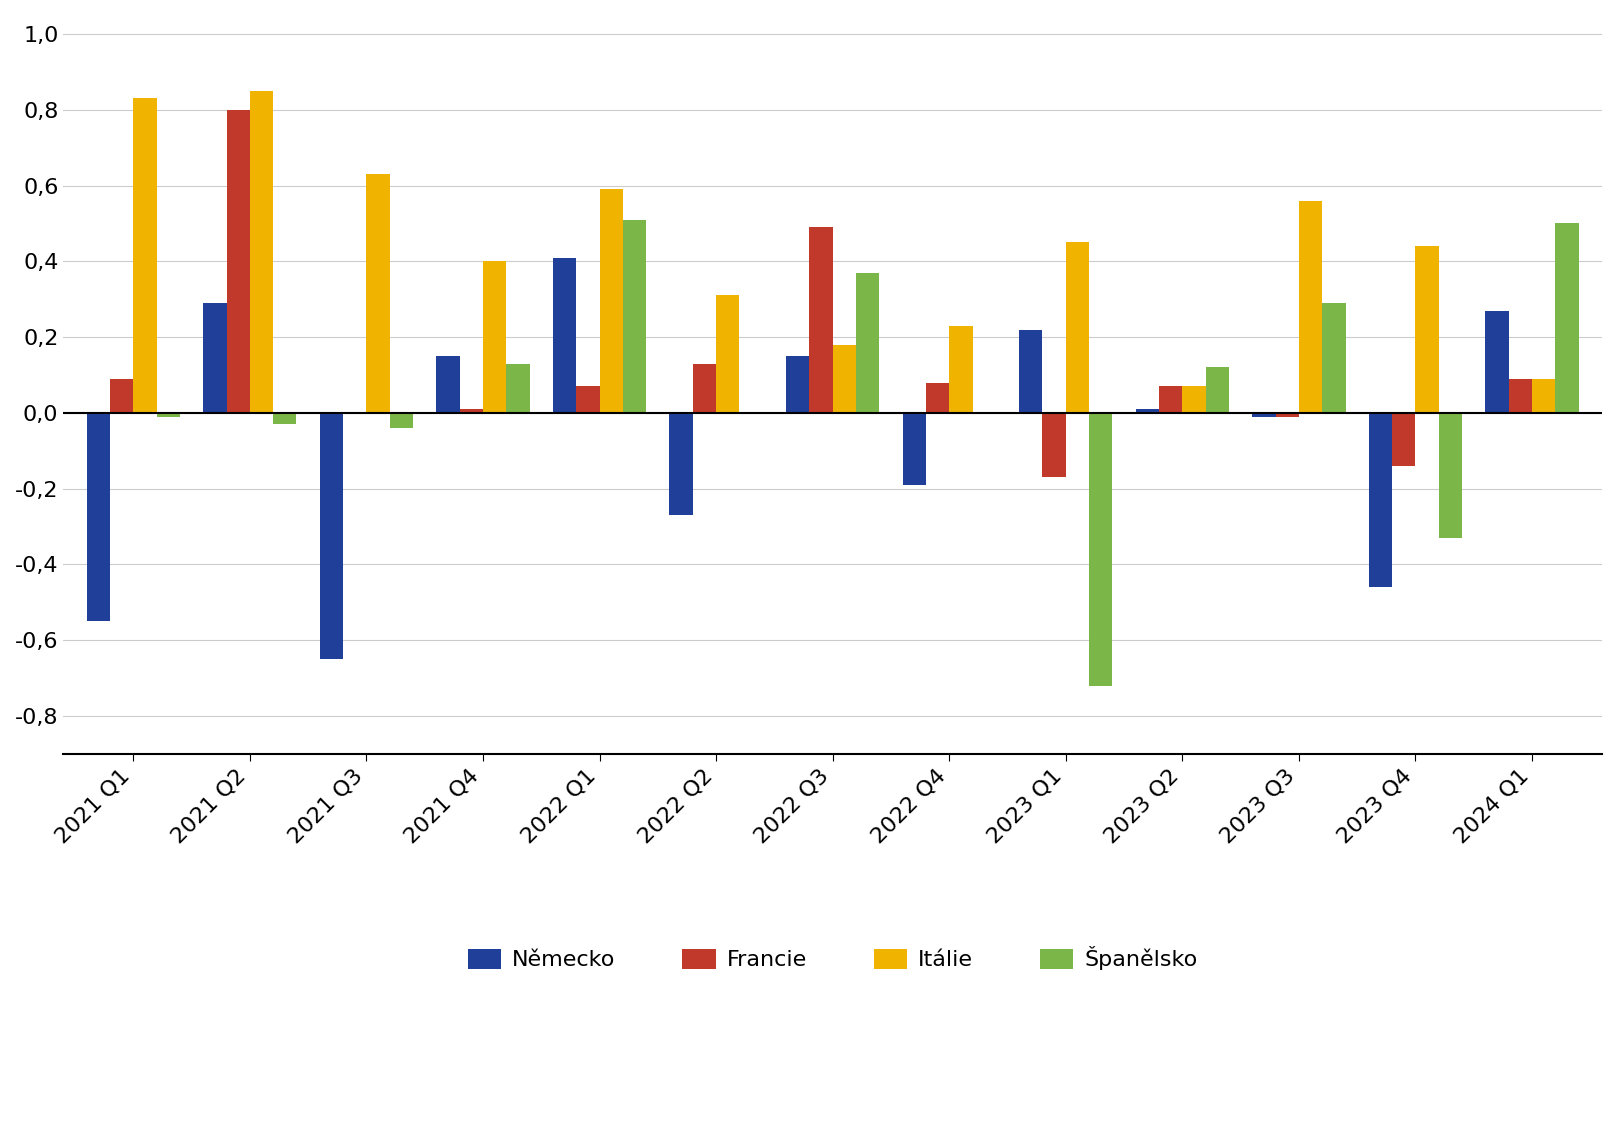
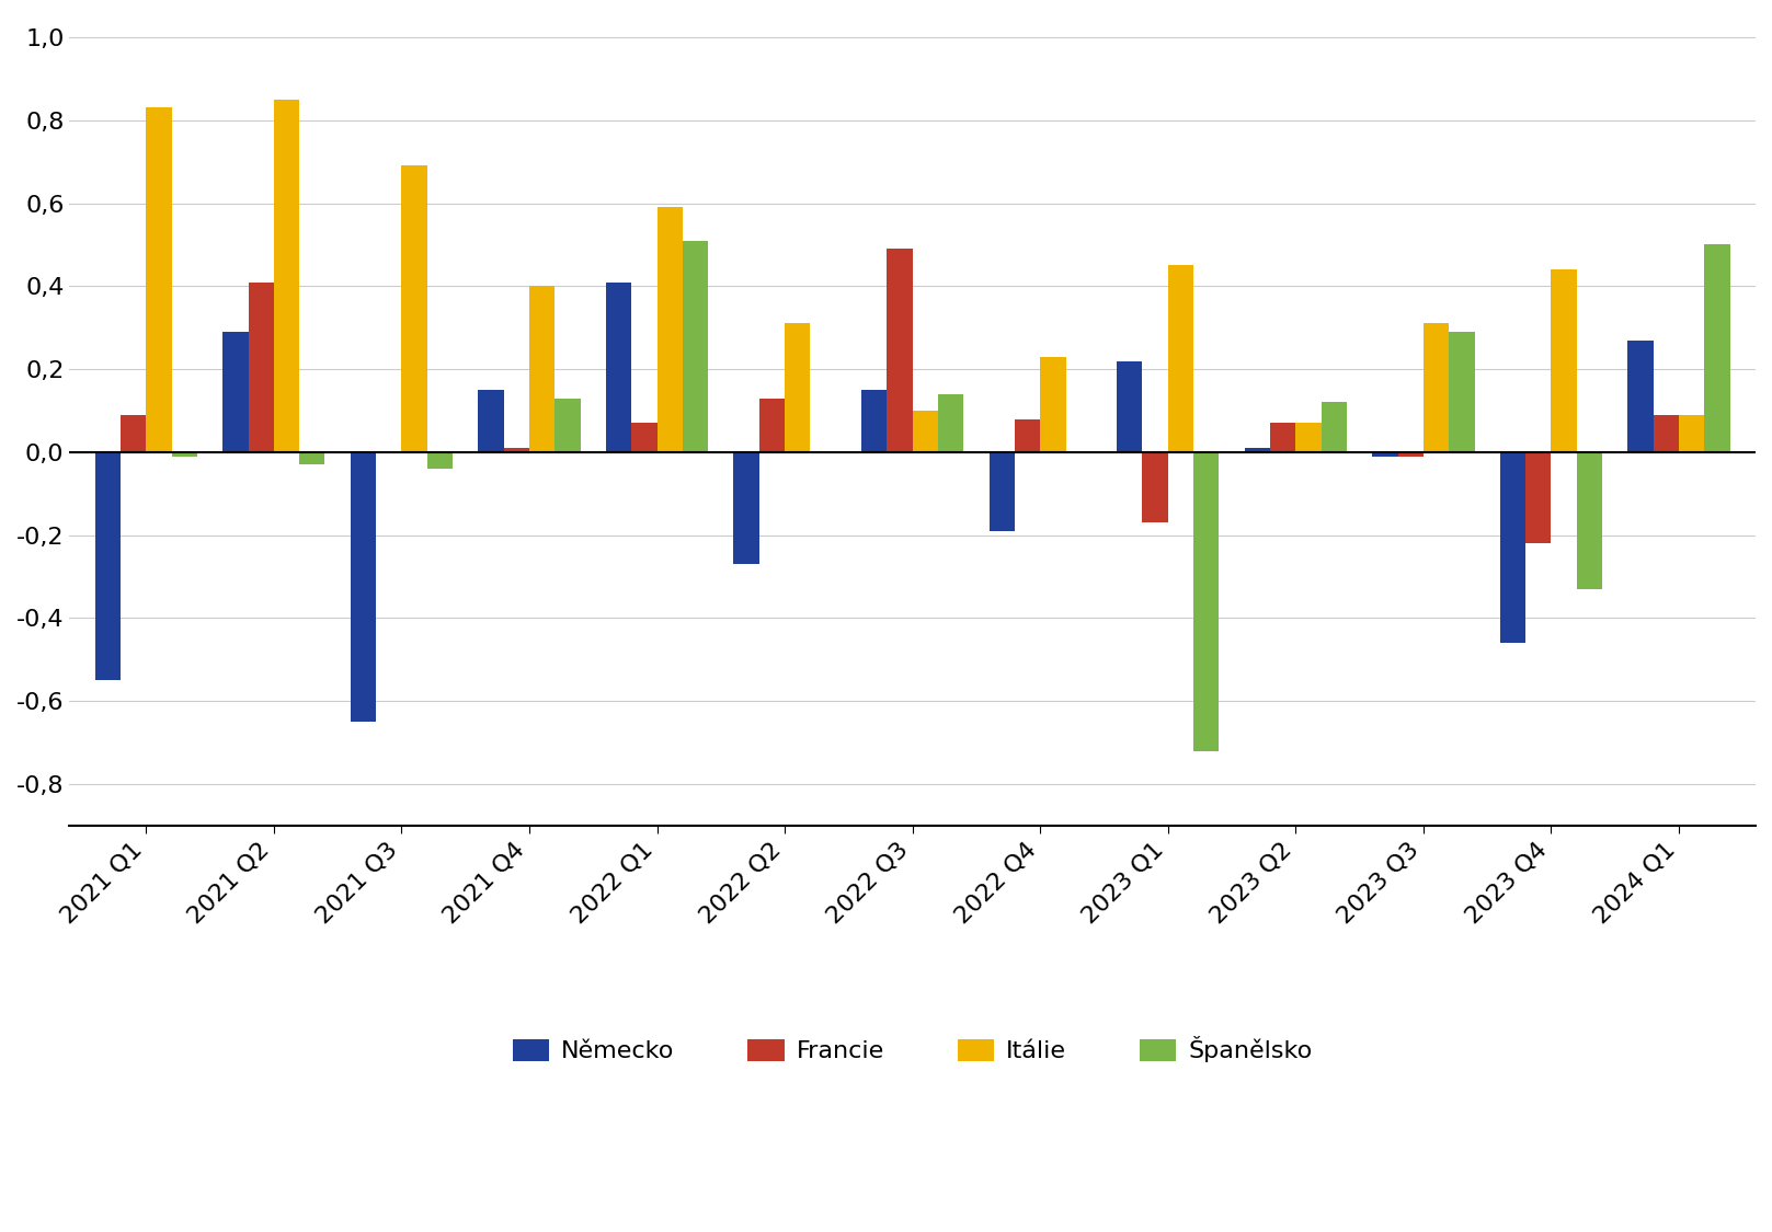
Francie/2021 Q2: 0,80 -> 0,41
Itálie/2021 Q3: 0,63 -> 0,69
Itálie/2022 Q3: 0,18 -> 0,10
Španělsko/2022 Q3: 0,37 -> 0,14
Itálie/2023 Q3: 0,56 -> 0,31
Francie/2023 Q4: -0,14 -> -0,22
